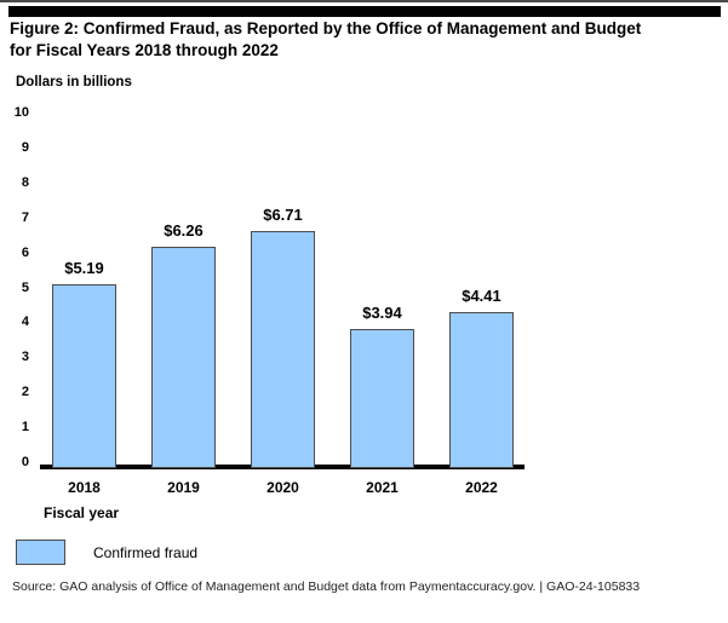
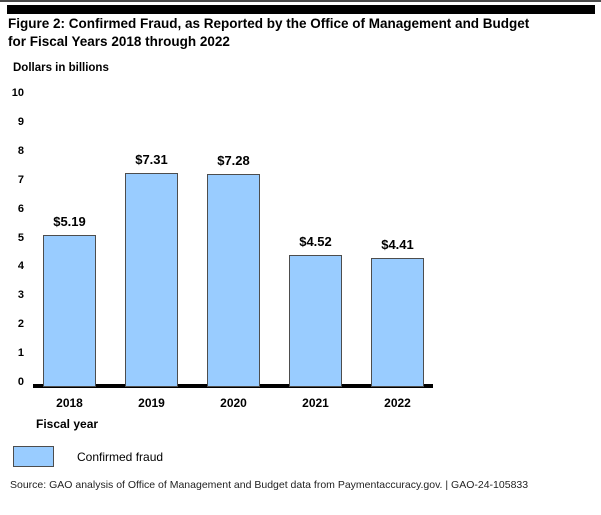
2019: $6.26 -> $7.31
2020: $6.71 -> $7.28
2021: $3.94 -> $4.52
